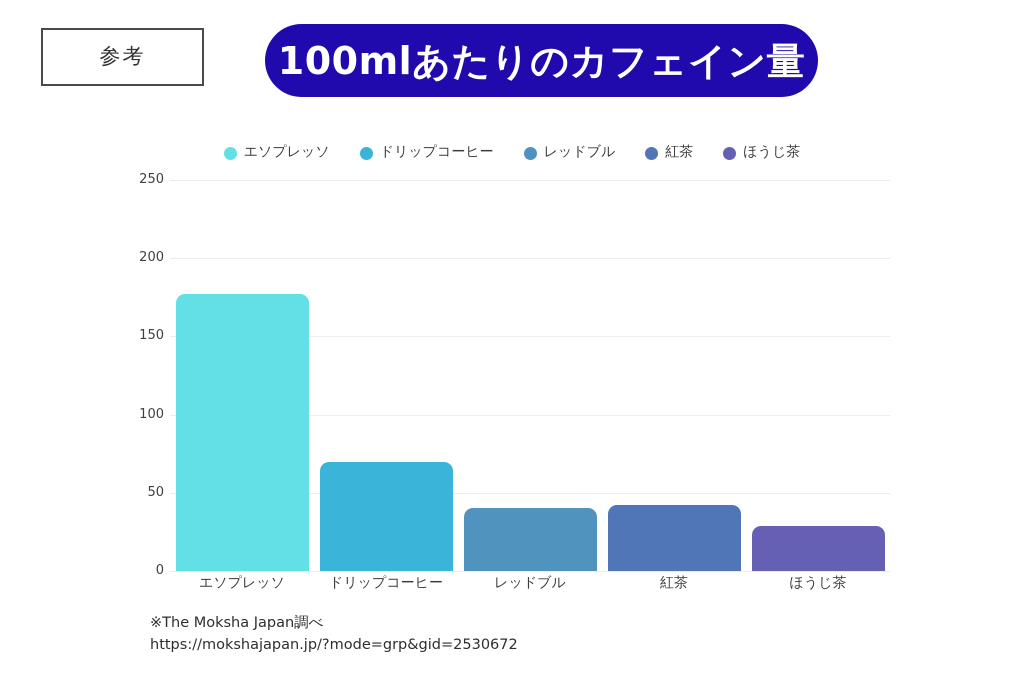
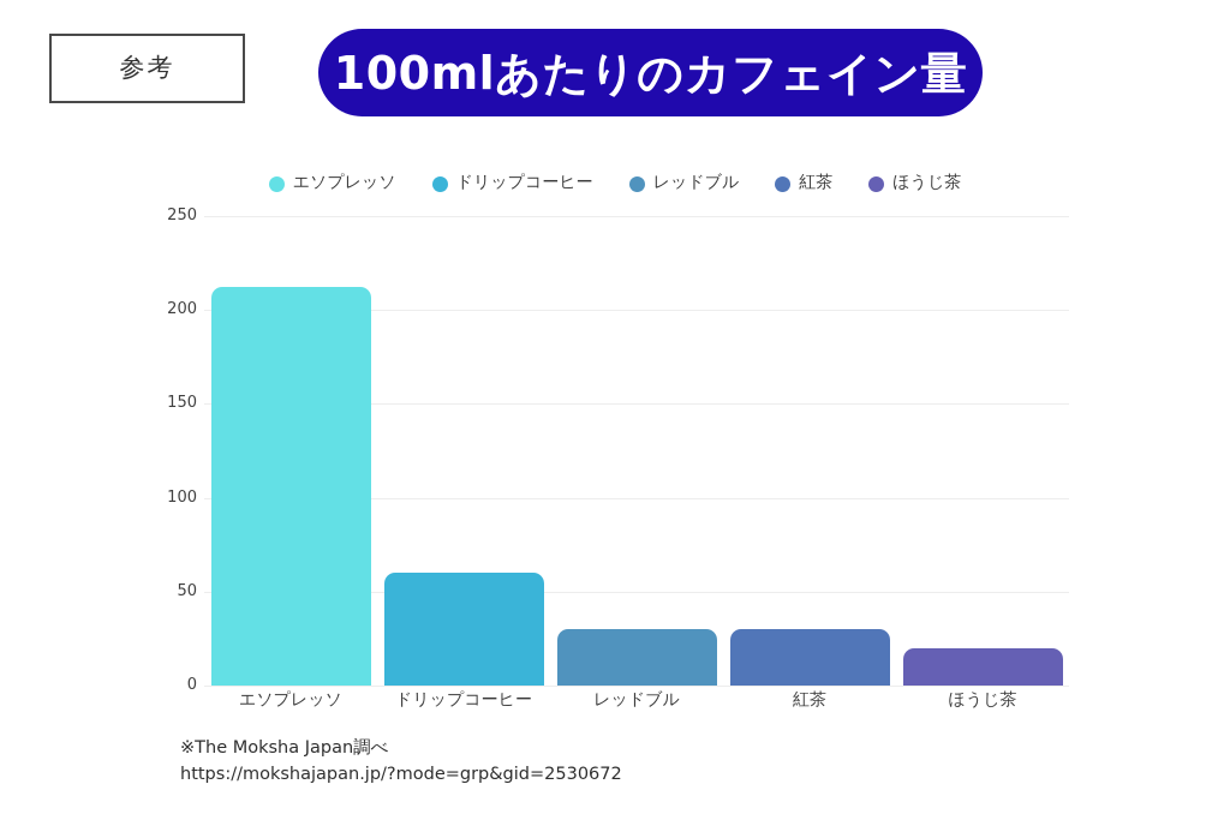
エソプレッソ: 177 -> 212
ドリップコーヒー: 70 -> 60
レッドブル: 40 -> 30
紅茶: 42 -> 30
ほうじ茶: 29 -> 20
